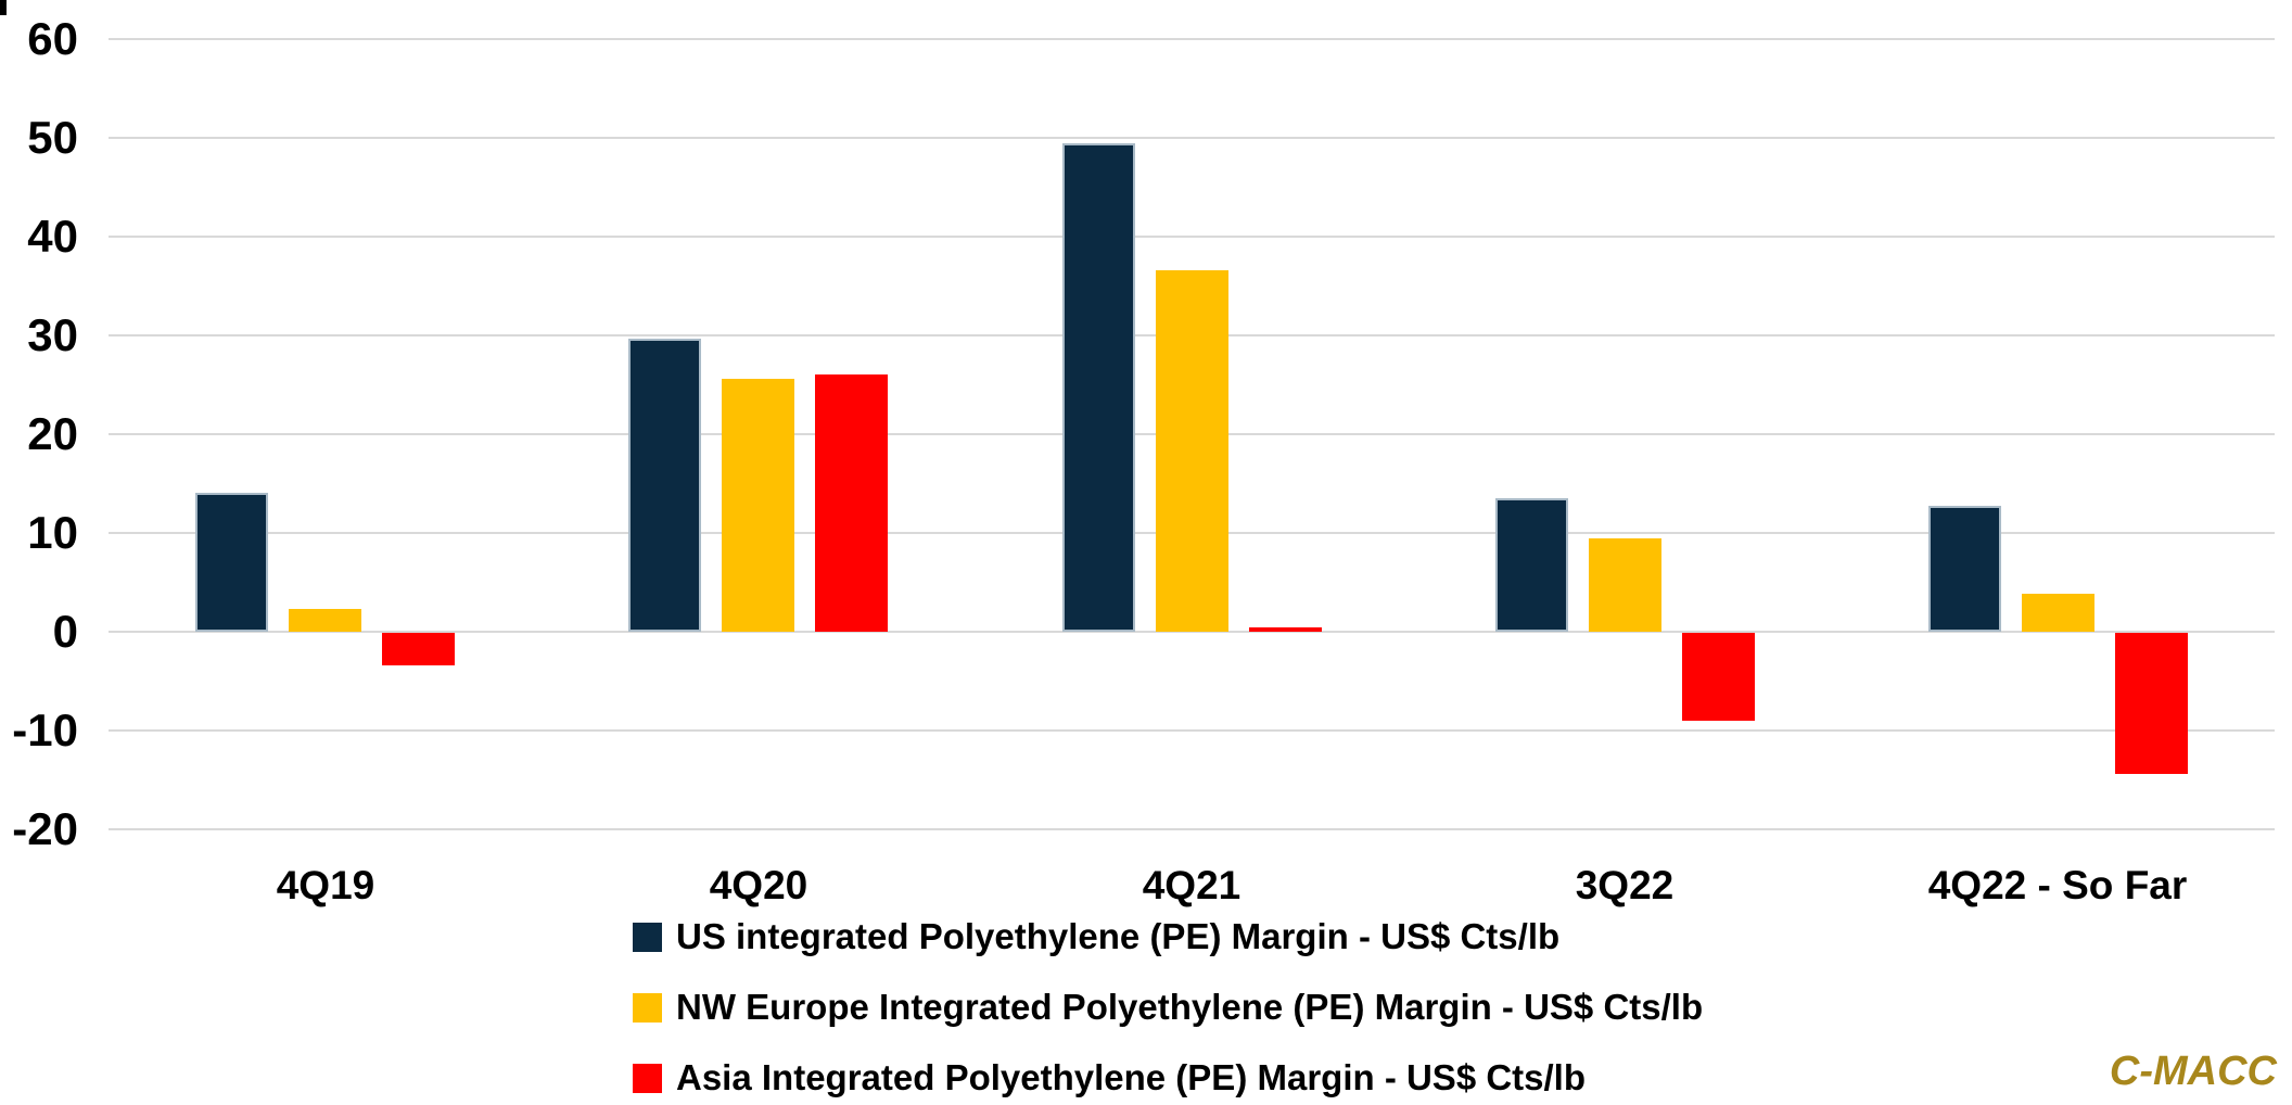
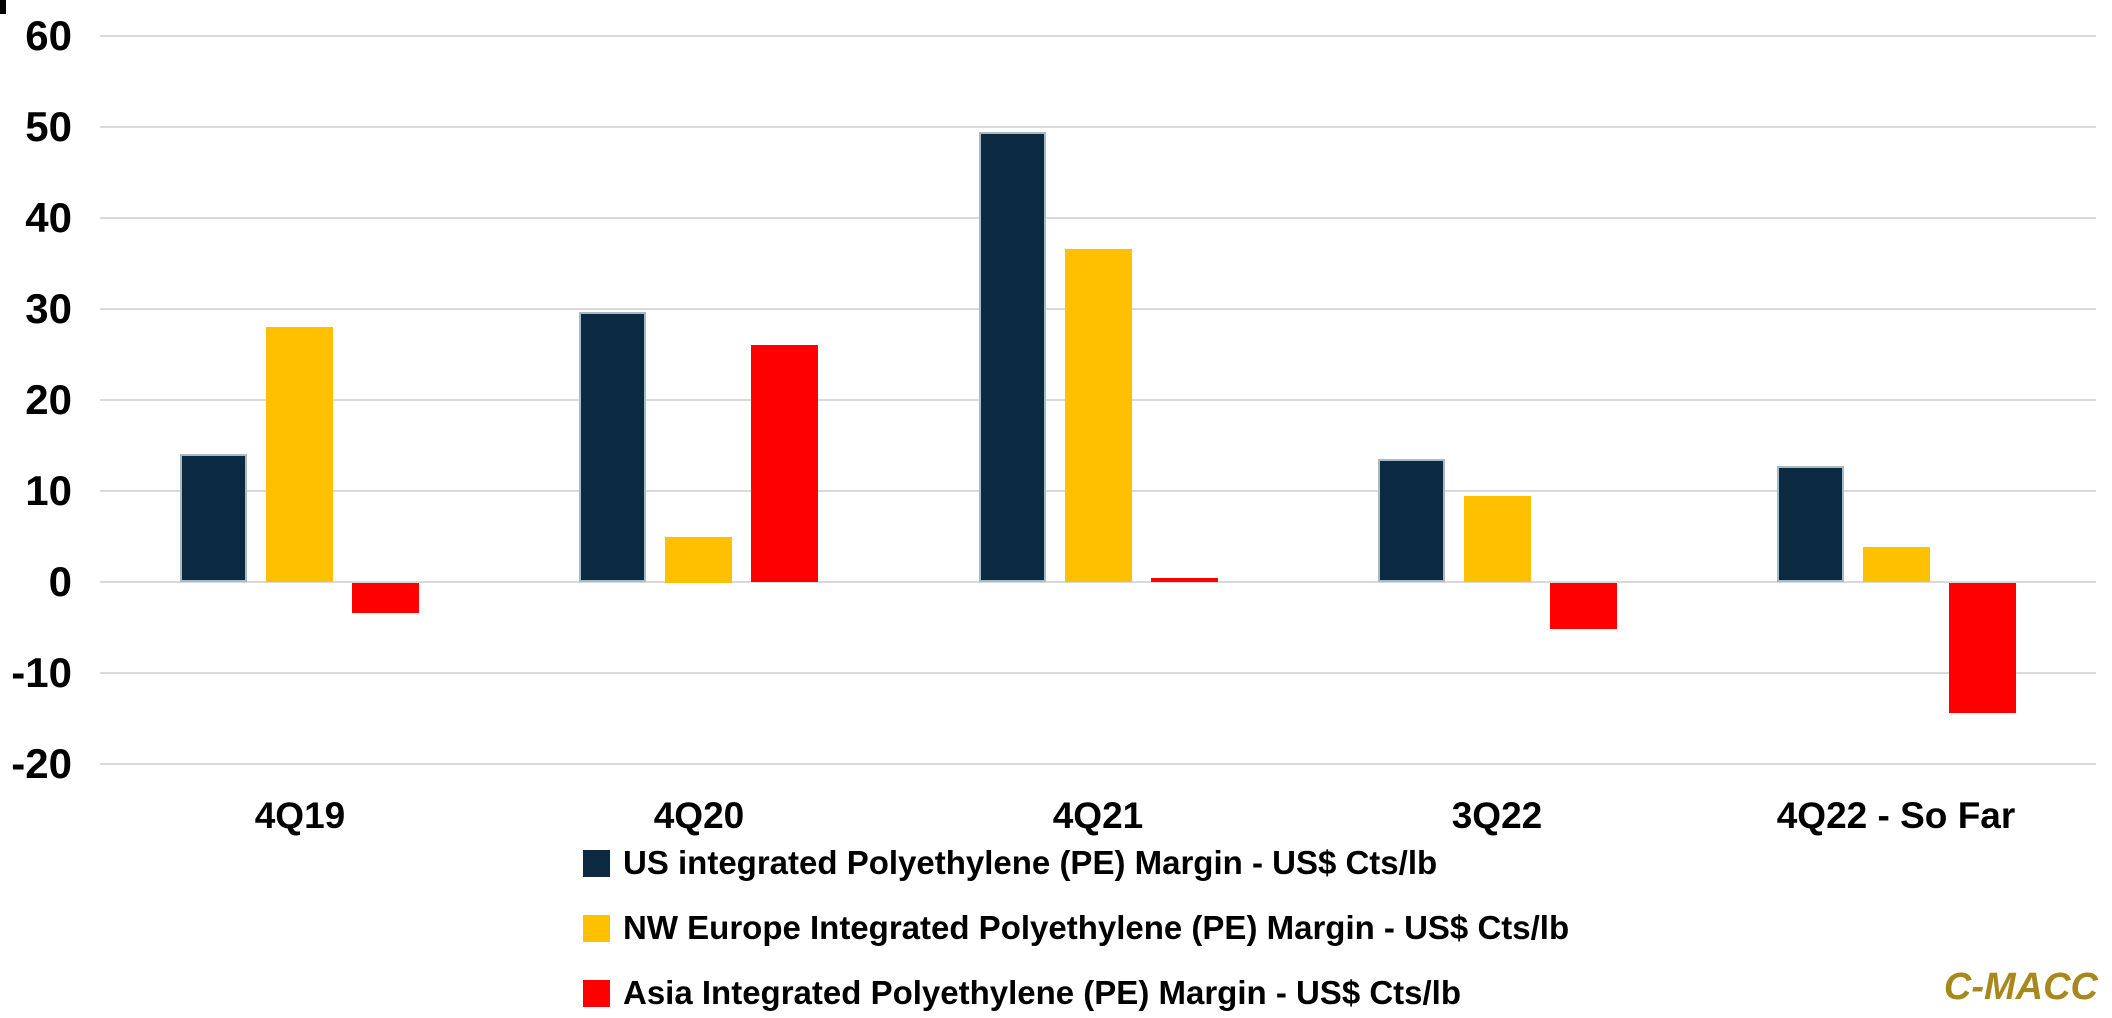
NW Europe Integrated Polyethylene (PE) Margin - US$ Cts/lb/4Q19: 2 -> 28
NW Europe Integrated Polyethylene (PE) Margin - US$ Cts/lb/4Q20: 26 -> 5
Asia Integrated Polyethylene (PE) Margin - US$ Cts/lb/3Q22: -9 -> -5
